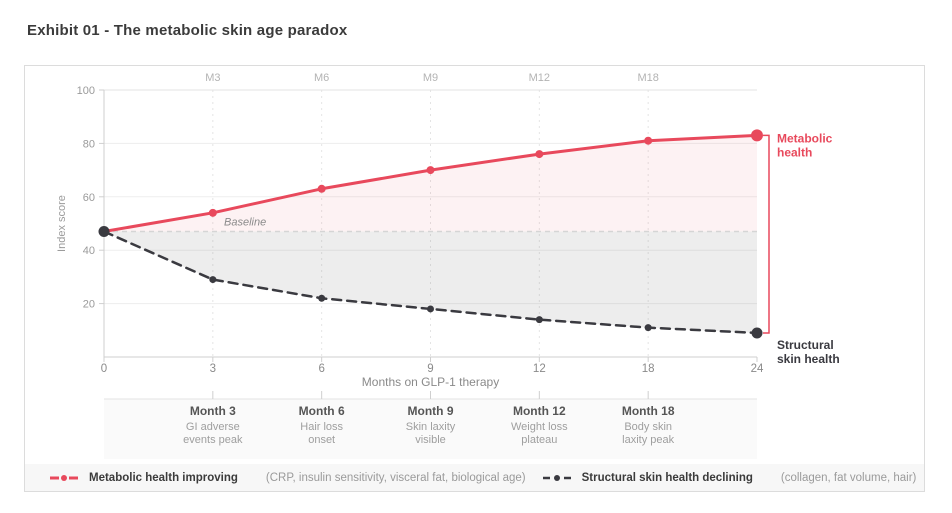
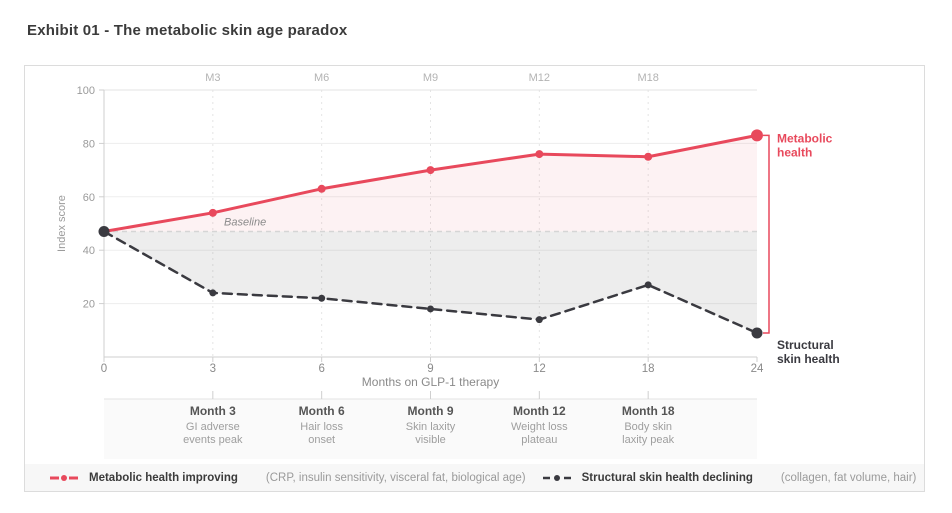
Structural skin health declining/3: 29 -> 24
Metabolic health improving/18: 81 -> 75
Structural skin health declining/18: 11 -> 27
